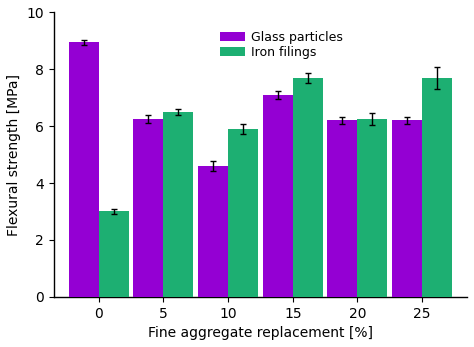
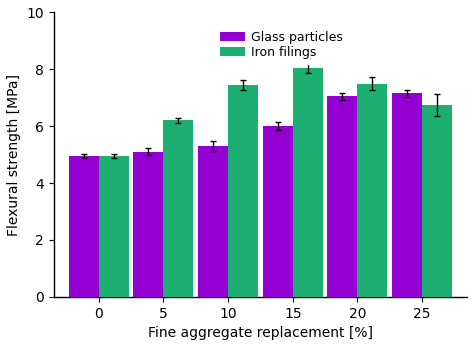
Glass particles/0: 8.95 -> 4.95
Iron filings/0: 3.00 -> 4.95
Glass particles/5: 6.25 -> 5.10
Iron filings/5: 6.50 -> 6.20
Glass particles/10: 4.60 -> 5.30
Iron filings/10: 5.90 -> 7.45
Glass particles/15: 7.10 -> 6.00
Iron filings/15: 7.70 -> 8.05
Glass particles/20: 6.20 -> 7.05
Iron filings/20: 6.25 -> 7.50
Glass particles/25: 6.20 -> 7.15
Iron filings/25: 7.70 -> 6.75
